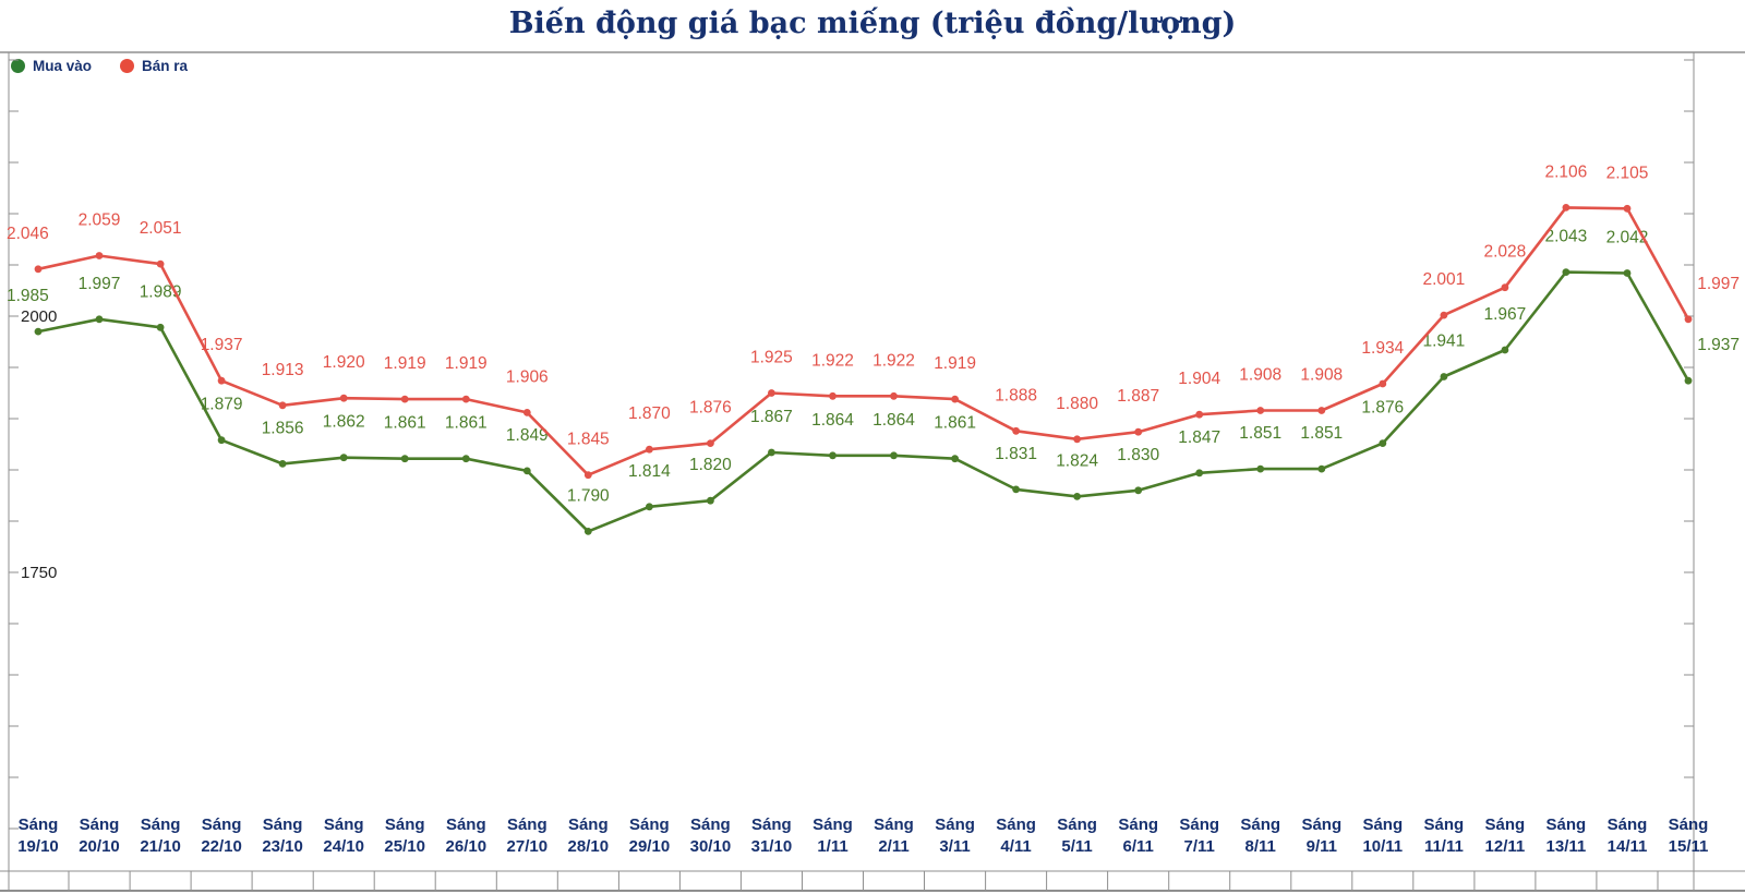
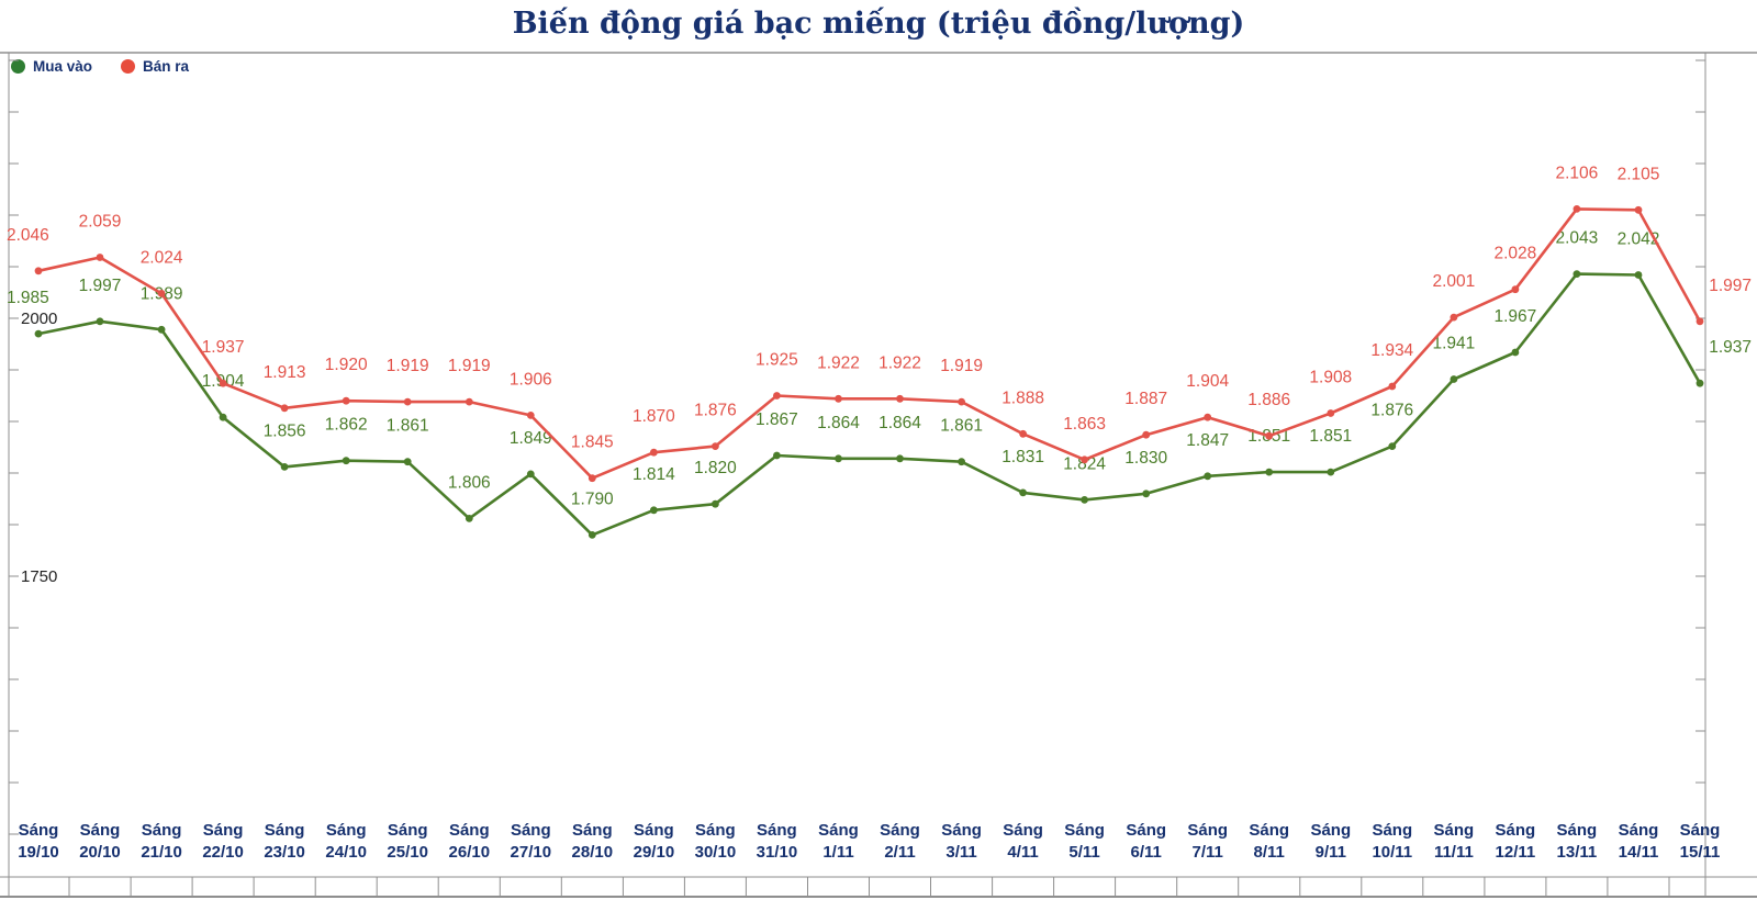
Bán ra/21/10: 2.051 -> 2.024
Mua vào/22/10: 1.879 -> 1.904
Mua vào/26/10: 1.861 -> 1.806
Bán ra/5/11: 1.880 -> 1.863
Bán ra/8/11: 1.908 -> 1.886
